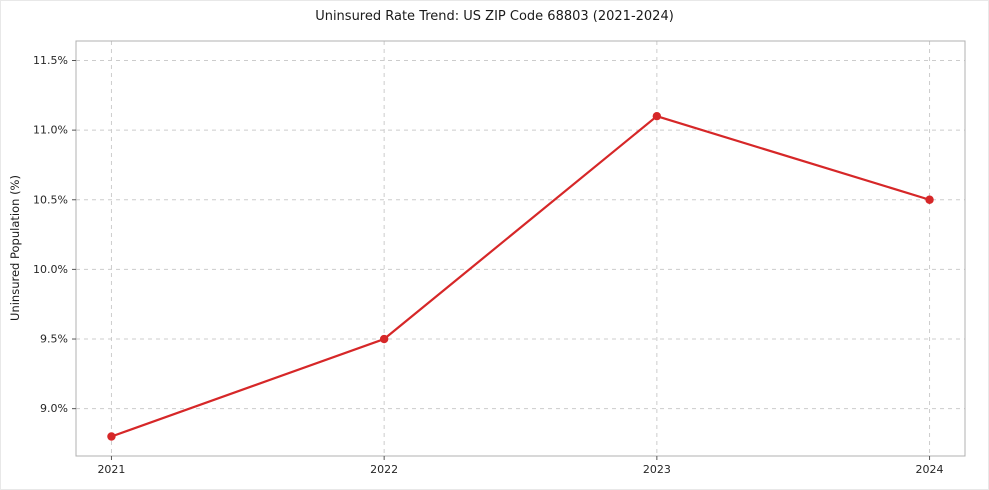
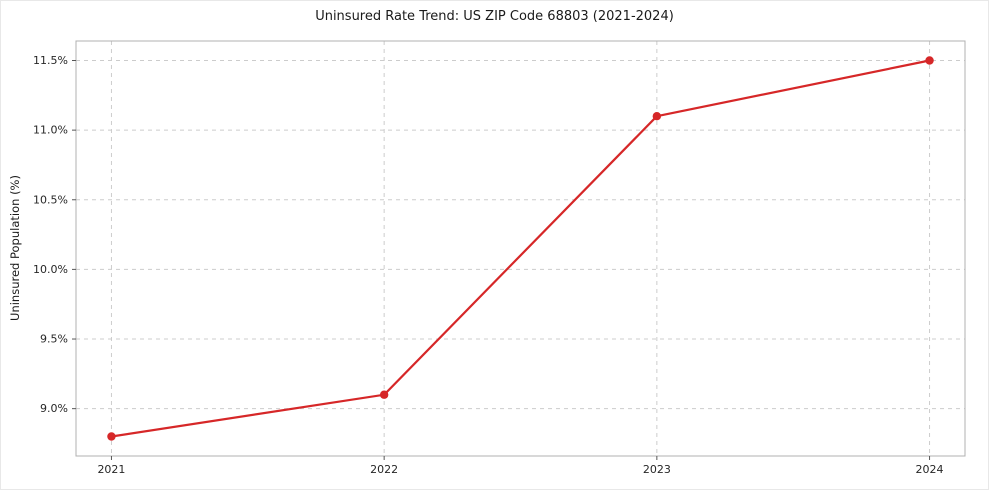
2022: 9.5% -> 9.1%
2024: 10.5% -> 11.5%
